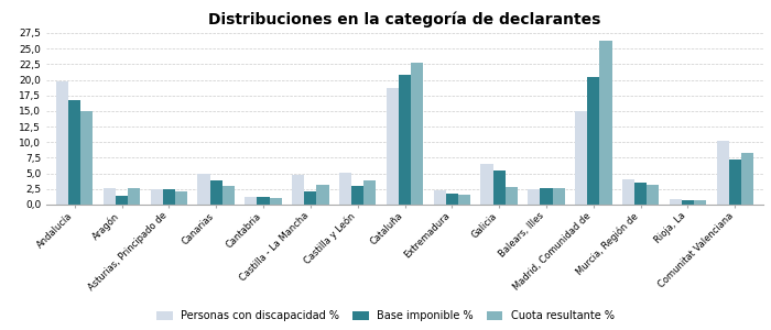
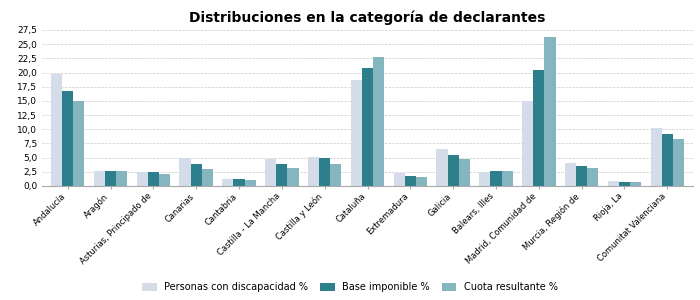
Base imponible %/Aragón: 1,4 -> 2,6
Base imponible %/Castilla - La Mancha: 2,2 -> 3,9
Base imponible %/Castilla y León: 3,0 -> 4,9
Cuota resultante %/Galicia: 2,8 -> 4,7
Base imponible %/Comunitat Valenciana: 7,2 -> 9,2
